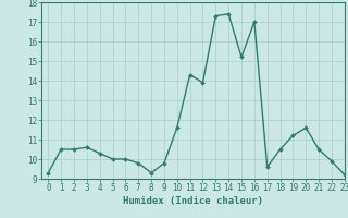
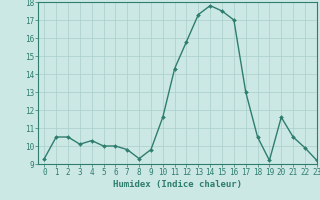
3: 10.6 -> 10.1
12: 13.9 -> 15.8
14: 17.4 -> 17.8
15: 15.2 -> 17.5
17: 9.6 -> 13.0
19: 11.2 -> 9.2
